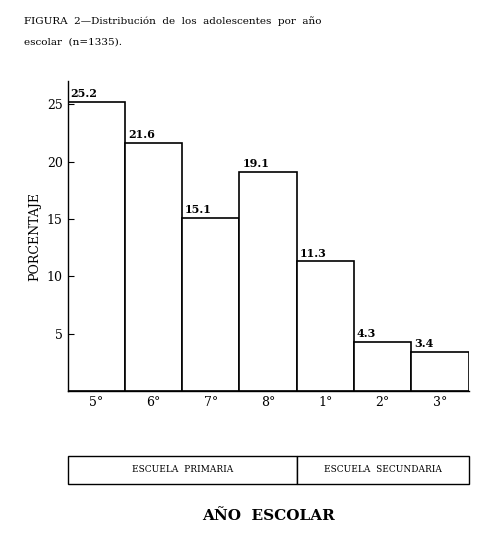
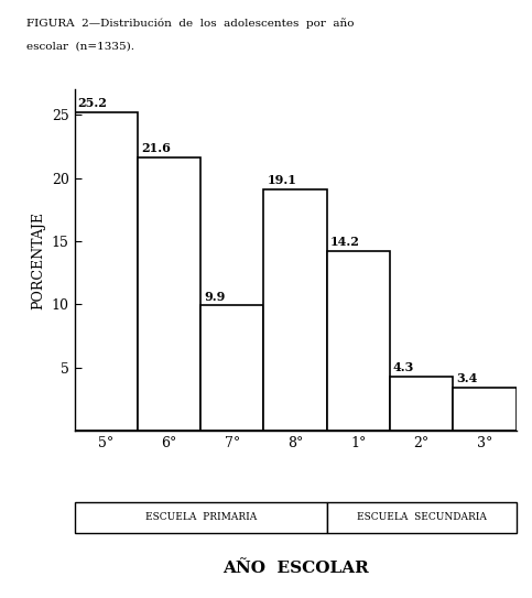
7°: 15.1 -> 9.9
1°: 11.3 -> 14.2
